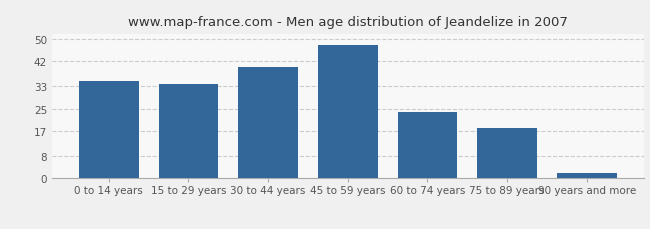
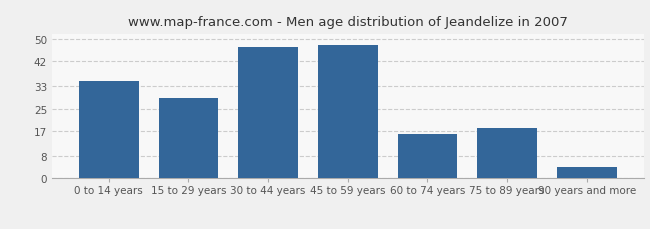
15 to 29 years: 34 -> 29
30 to 44 years: 40 -> 47
60 to 74 years: 24 -> 16
90 years and more: 2 -> 4
